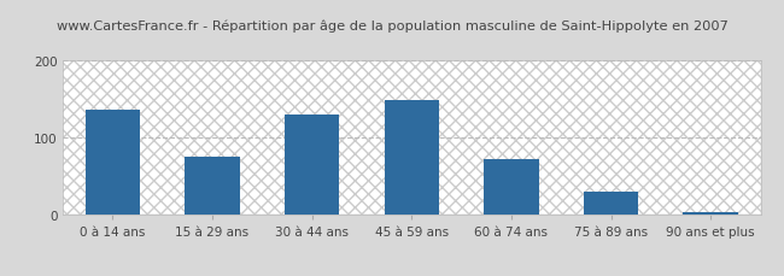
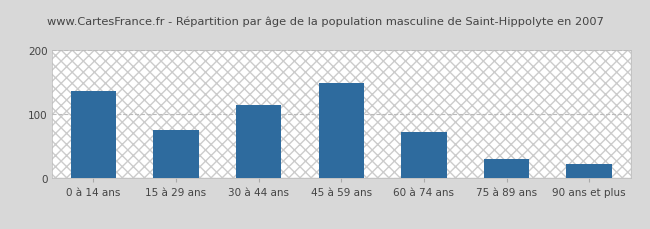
30 à 44 ans: 130 -> 114
90 ans et plus: 3 -> 22
